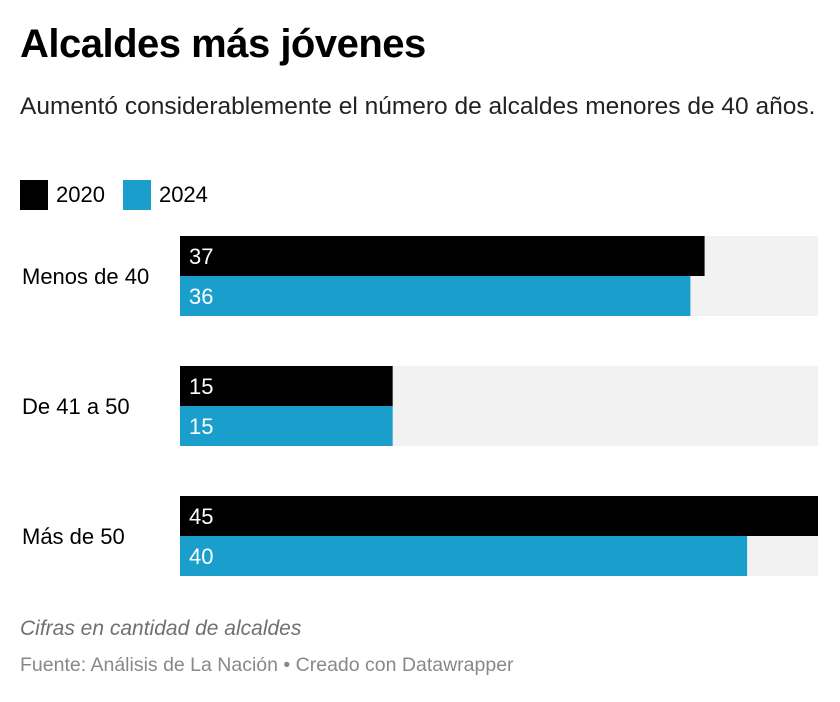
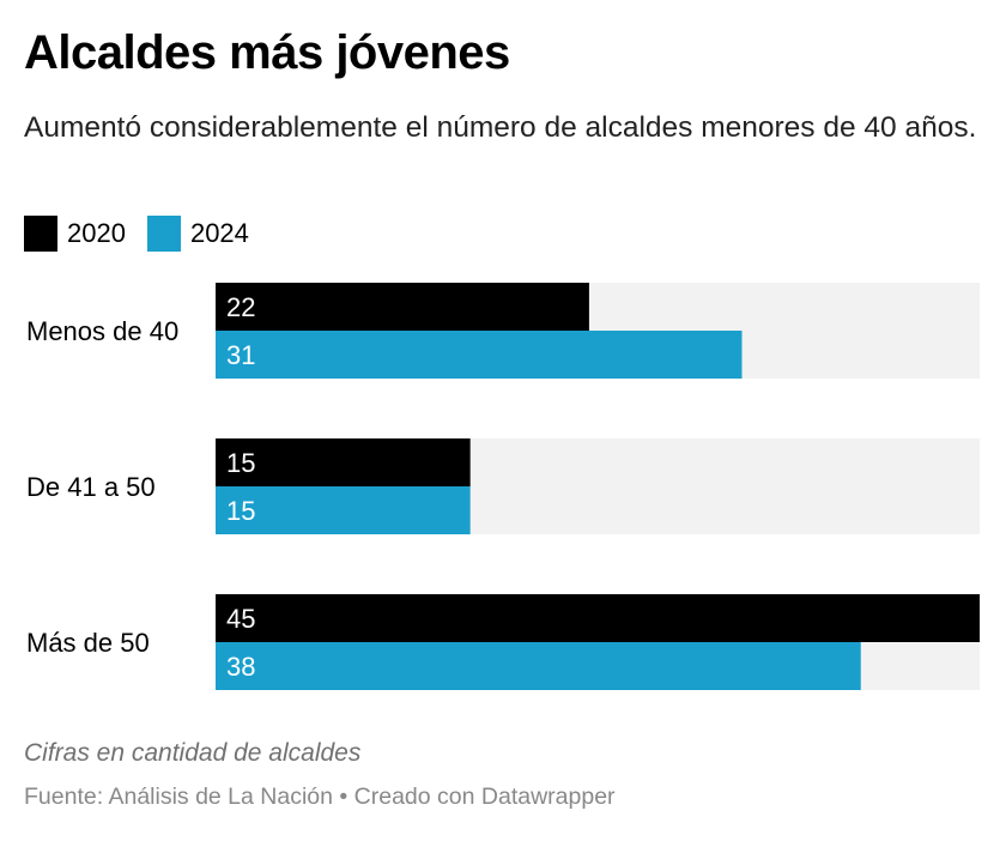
2020/Menos de 40: 37 -> 22
2024/Menos de 40: 36 -> 31
2024/Más de 50: 40 -> 38
